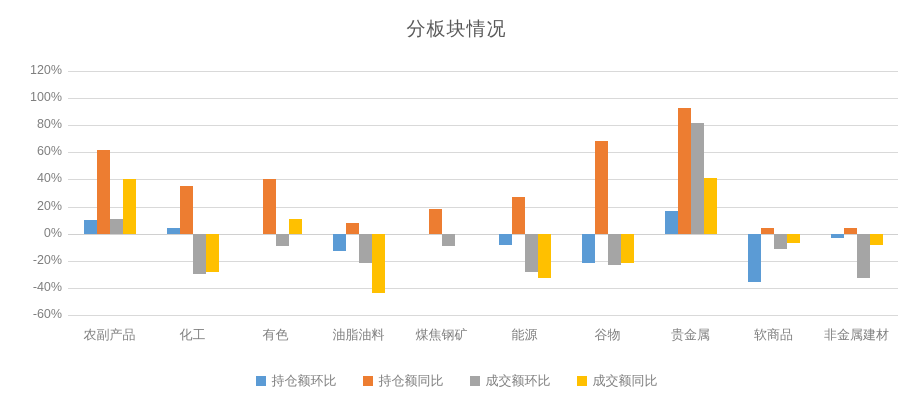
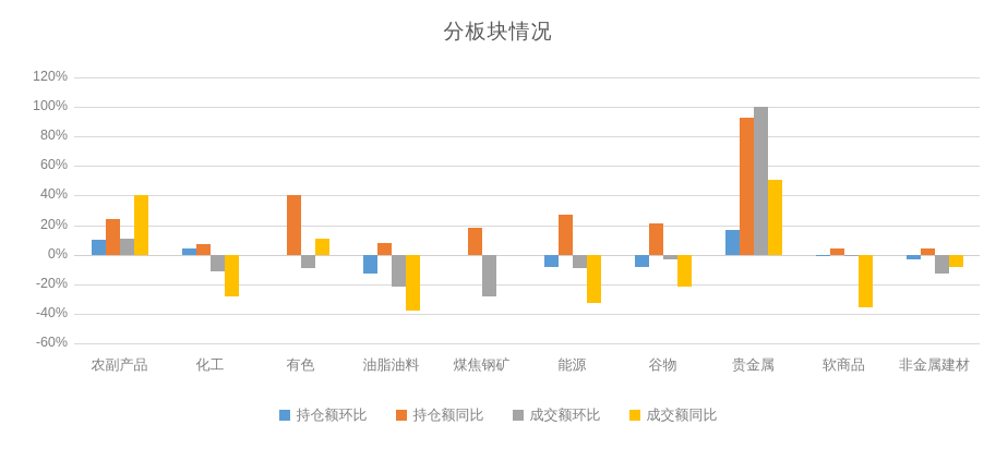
持仓额同比/农副产品: 62% -> 24%
持仓额同比/化工: 35% -> 7%
成交额环比/化工: -30% -> -11%
成交额同比/油脂油料: -44% -> -38%
成交额环比/煤焦钢矿: -9% -> -28%
成交额环比/能源: -28% -> -9%
持仓额环比/谷物: -22% -> -8%
持仓额同比/谷物: 68% -> 21%
成交额环比/谷物: -23% -> -3%
成交额环比/贵金属: 82% -> 100%
成交额同比/贵金属: 41% -> 51%
持仓额环比/软商品: -36% -> -1%
成交额环比/软商品: -11% -> -1%
成交额同比/软商品: -7% -> -36%
成交额环比/非金属建材: -33% -> -13%
